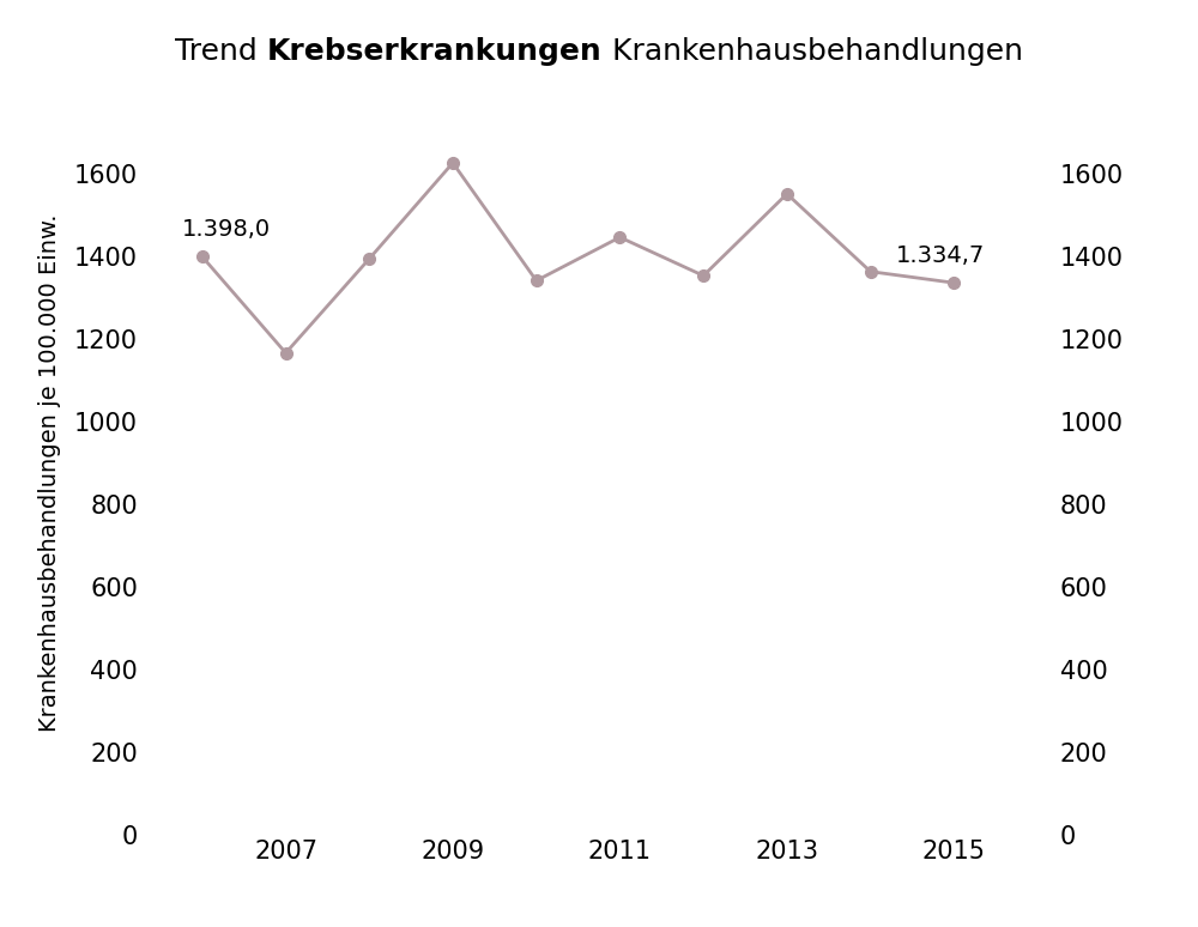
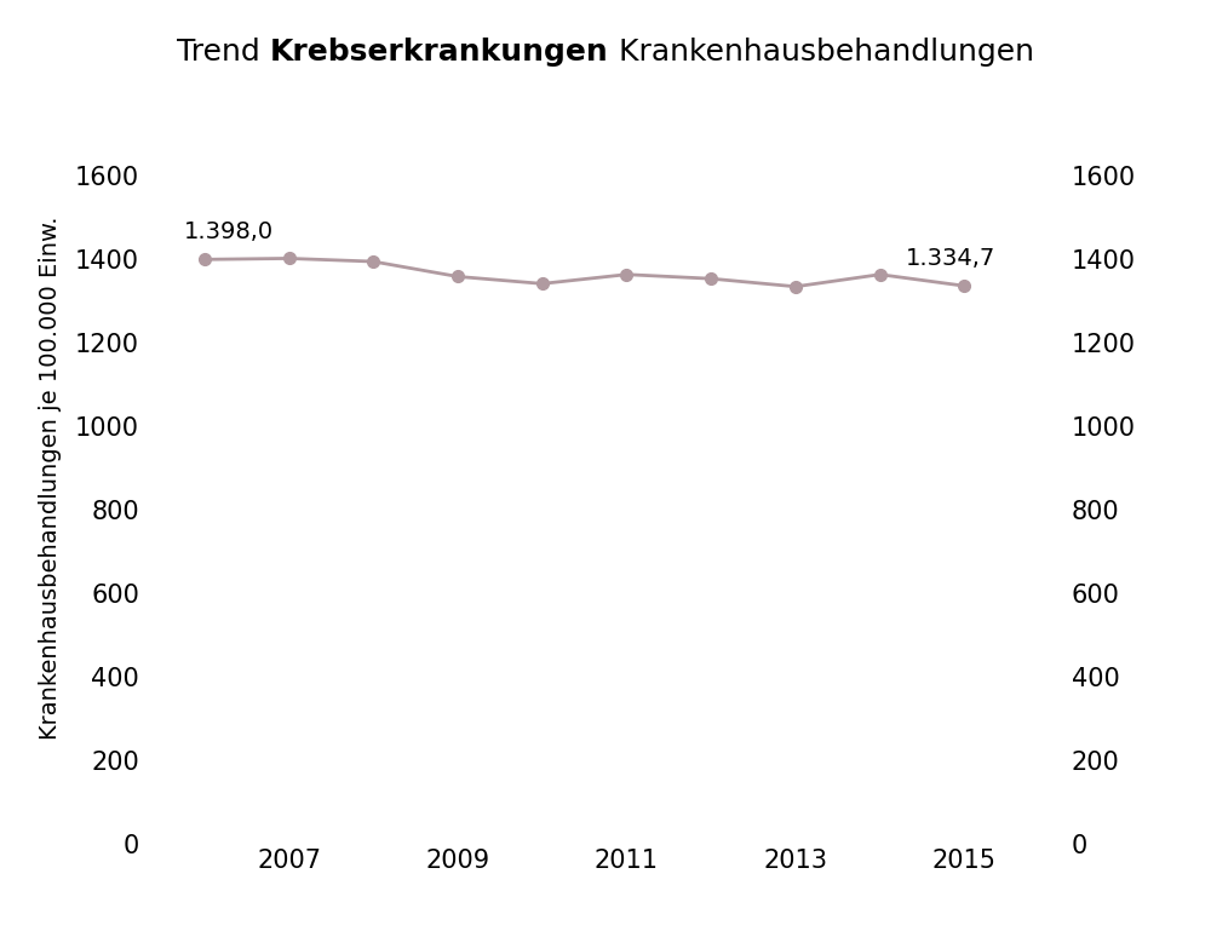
2007: 1165 -> 1400
2009: 1625 -> 1357
2011: 1445 -> 1362
2013: 1550 -> 1333
